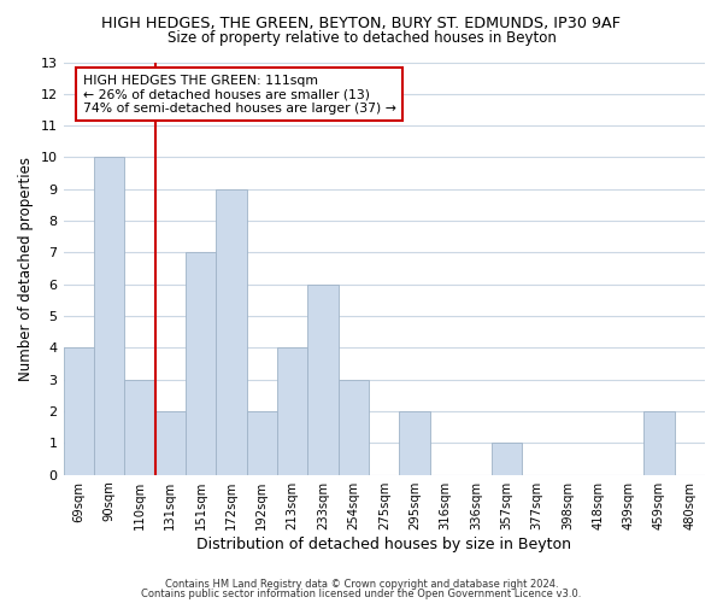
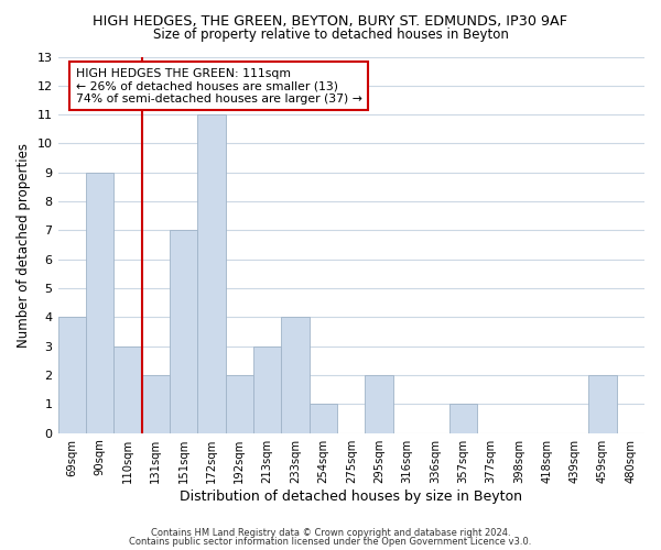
90sqm: 10 -> 9
172sqm: 9 -> 11
213sqm: 4 -> 3
233sqm: 6 -> 4
254sqm: 3 -> 1
